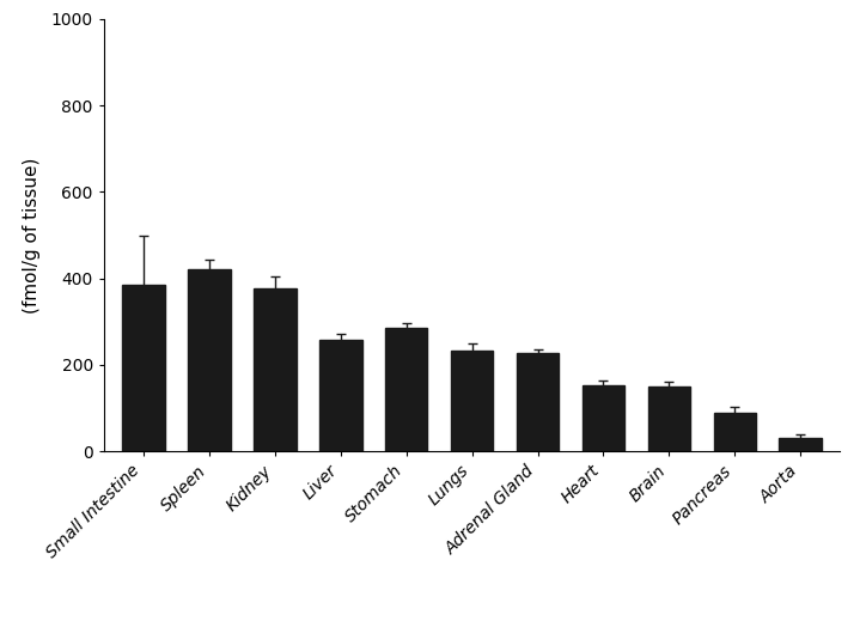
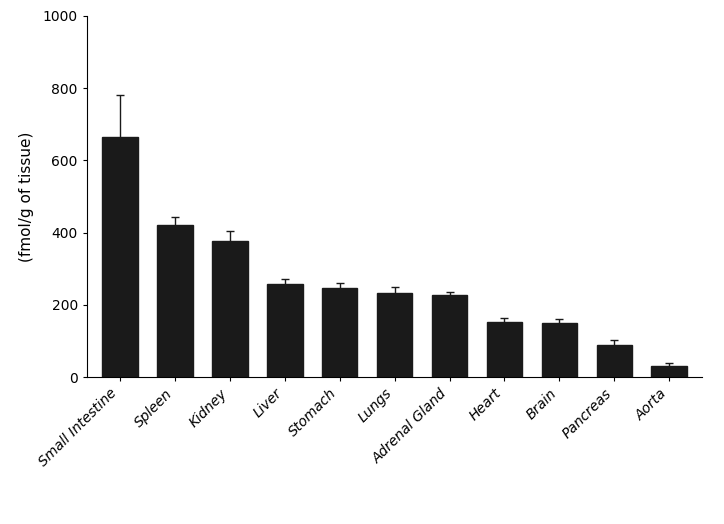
Small Intestine: 385 -> 665
Stomach: 285 -> 248
